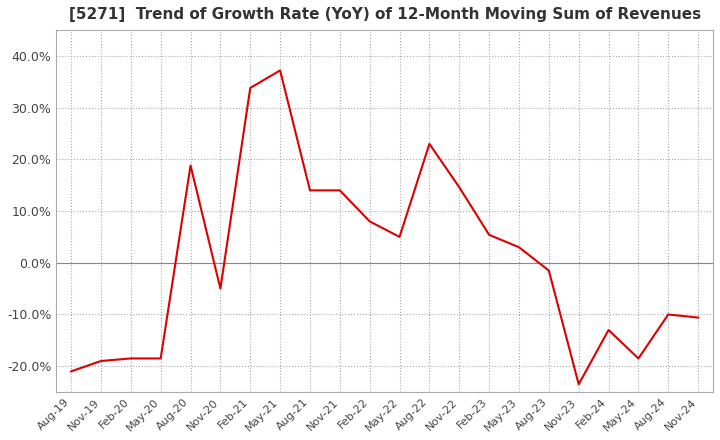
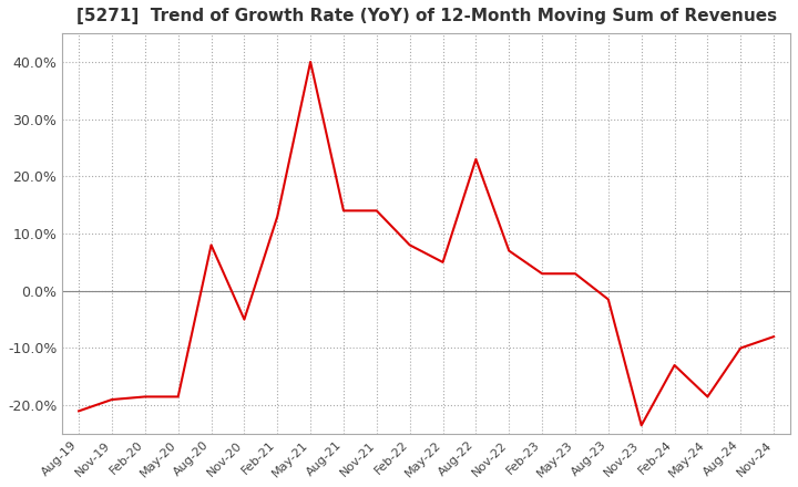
Aug-20: 18.8% -> 8.0%
Feb-21: 33.8% -> 13.0%
May-21: 37.2% -> 40.0%
Nov-22: 14.6% -> 7.0%
Feb-23: 5.4% -> 3.0%
Nov-24: -10.6% -> -8.0%
